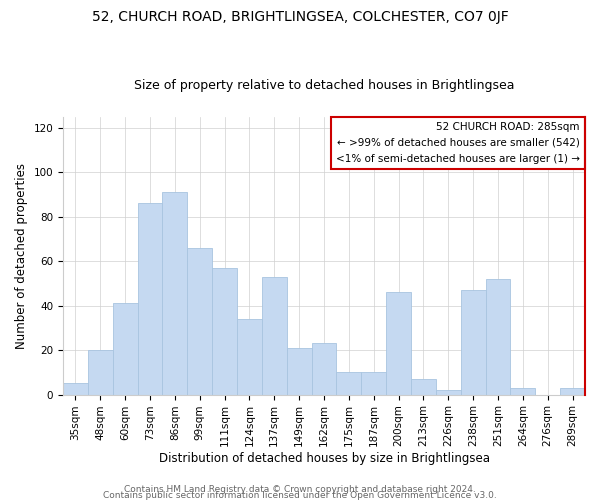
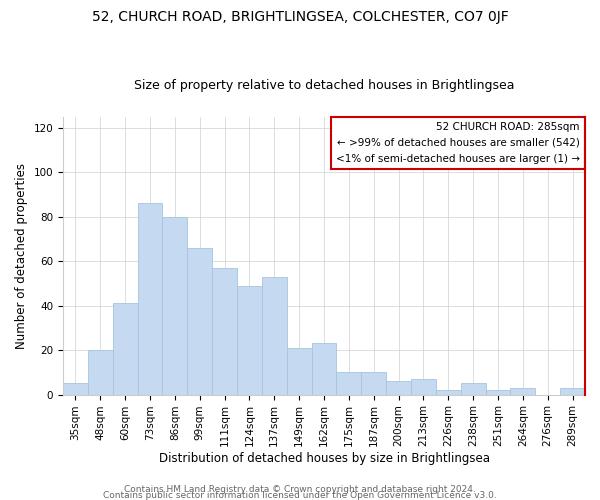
86sqm: 91 -> 80
124sqm: 34 -> 49
200sqm: 46 -> 6
238sqm: 47 -> 5
251sqm: 52 -> 2
